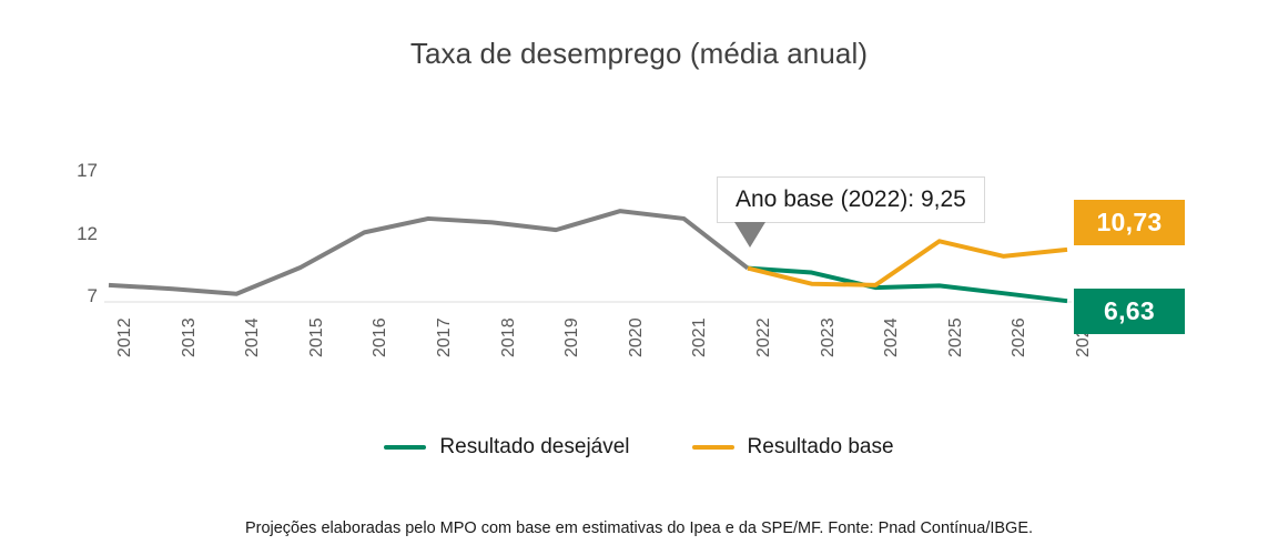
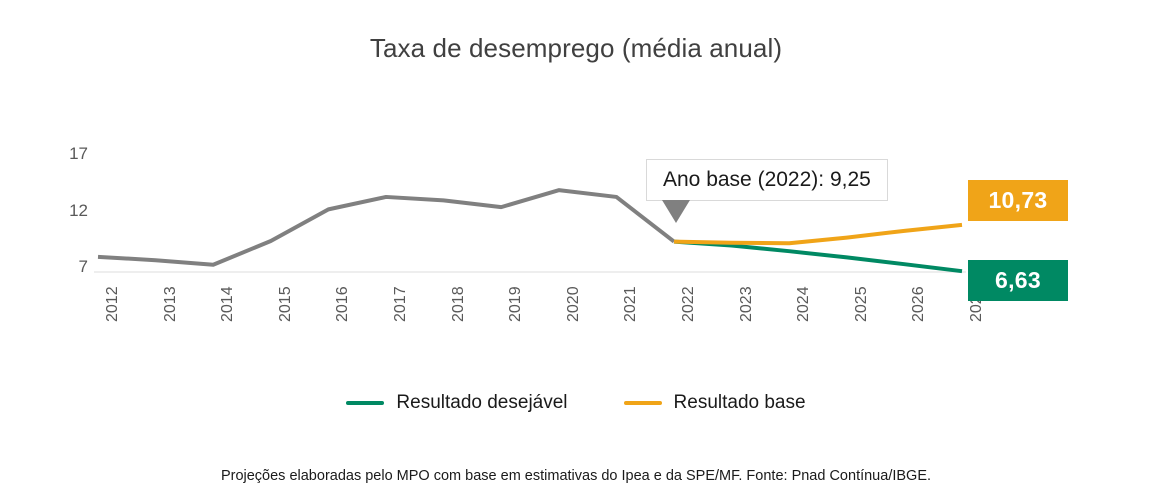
Resultado base/2023: 8.0 -> 9.2
Resultado desejável/2024: 7.7 -> 8.4
Resultado base/2024: 7.9 -> 9.1
Resultado base/2025: 11.4 -> 9.6
